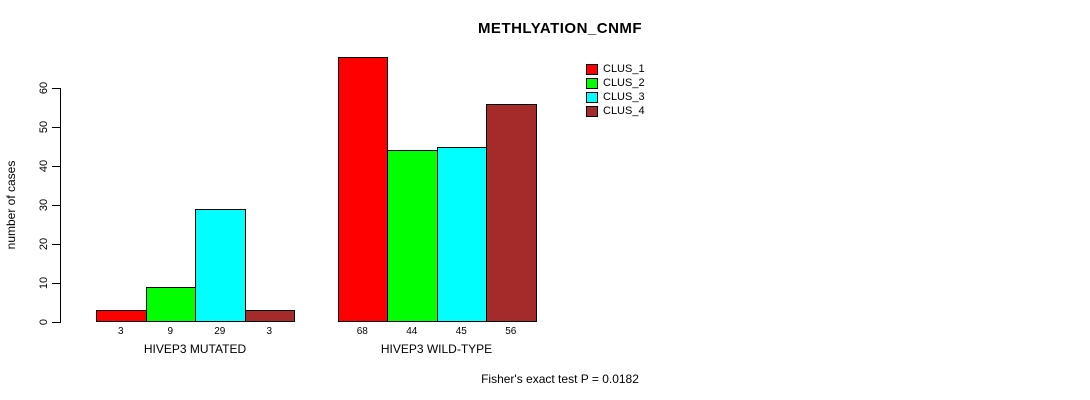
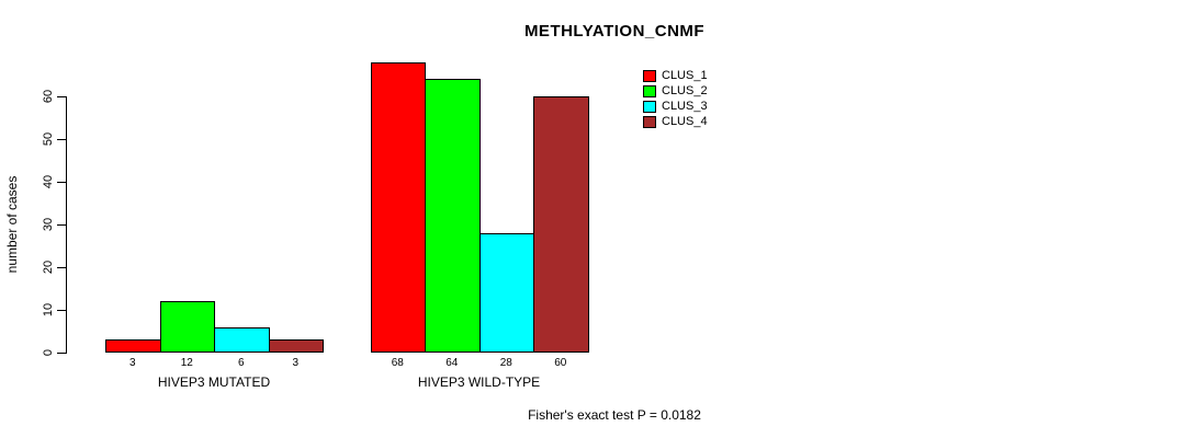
CLUS_2/HIVEP3 MUTATED: 9 -> 12
CLUS_3/HIVEP3 MUTATED: 29 -> 6
CLUS_2/HIVEP3 WILD-TYPE: 44 -> 64
CLUS_3/HIVEP3 WILD-TYPE: 45 -> 28
CLUS_4/HIVEP3 WILD-TYPE: 56 -> 60
